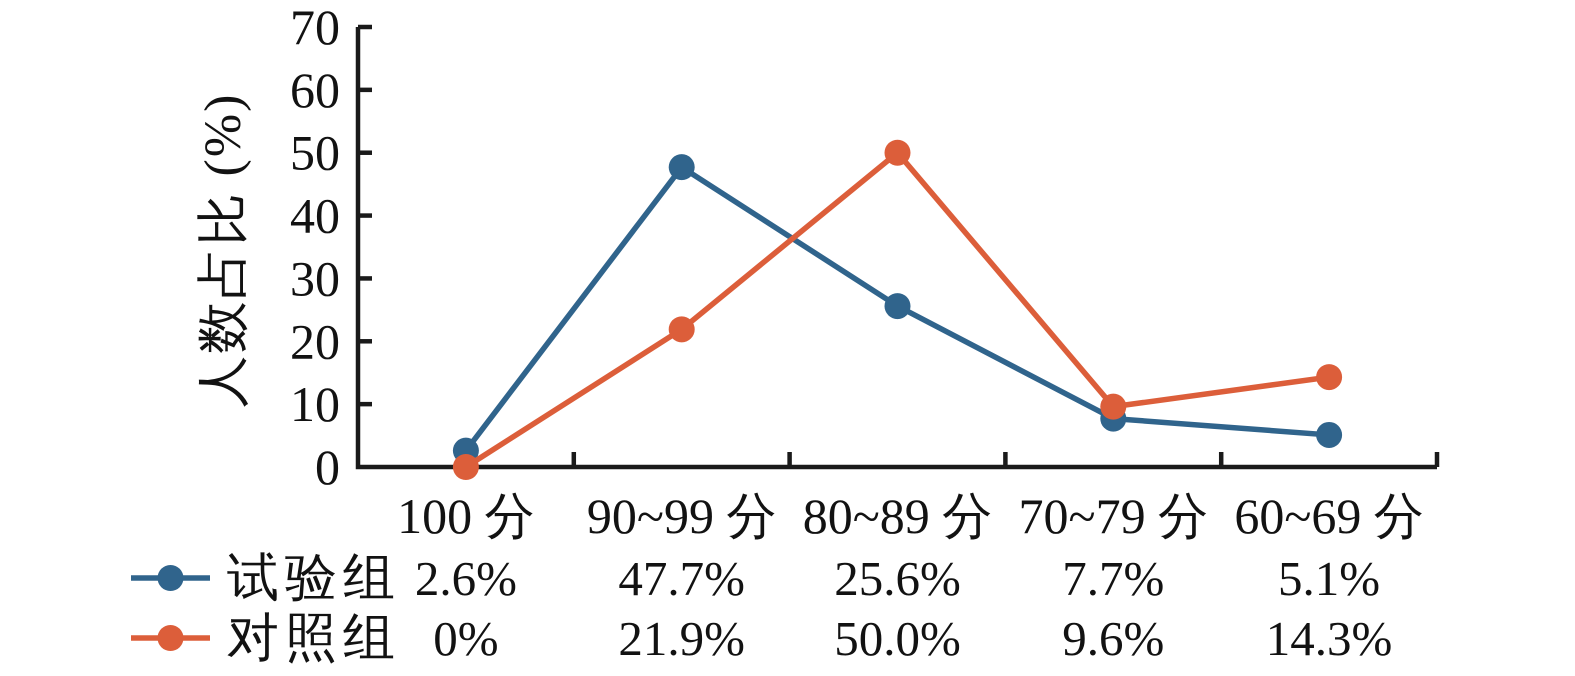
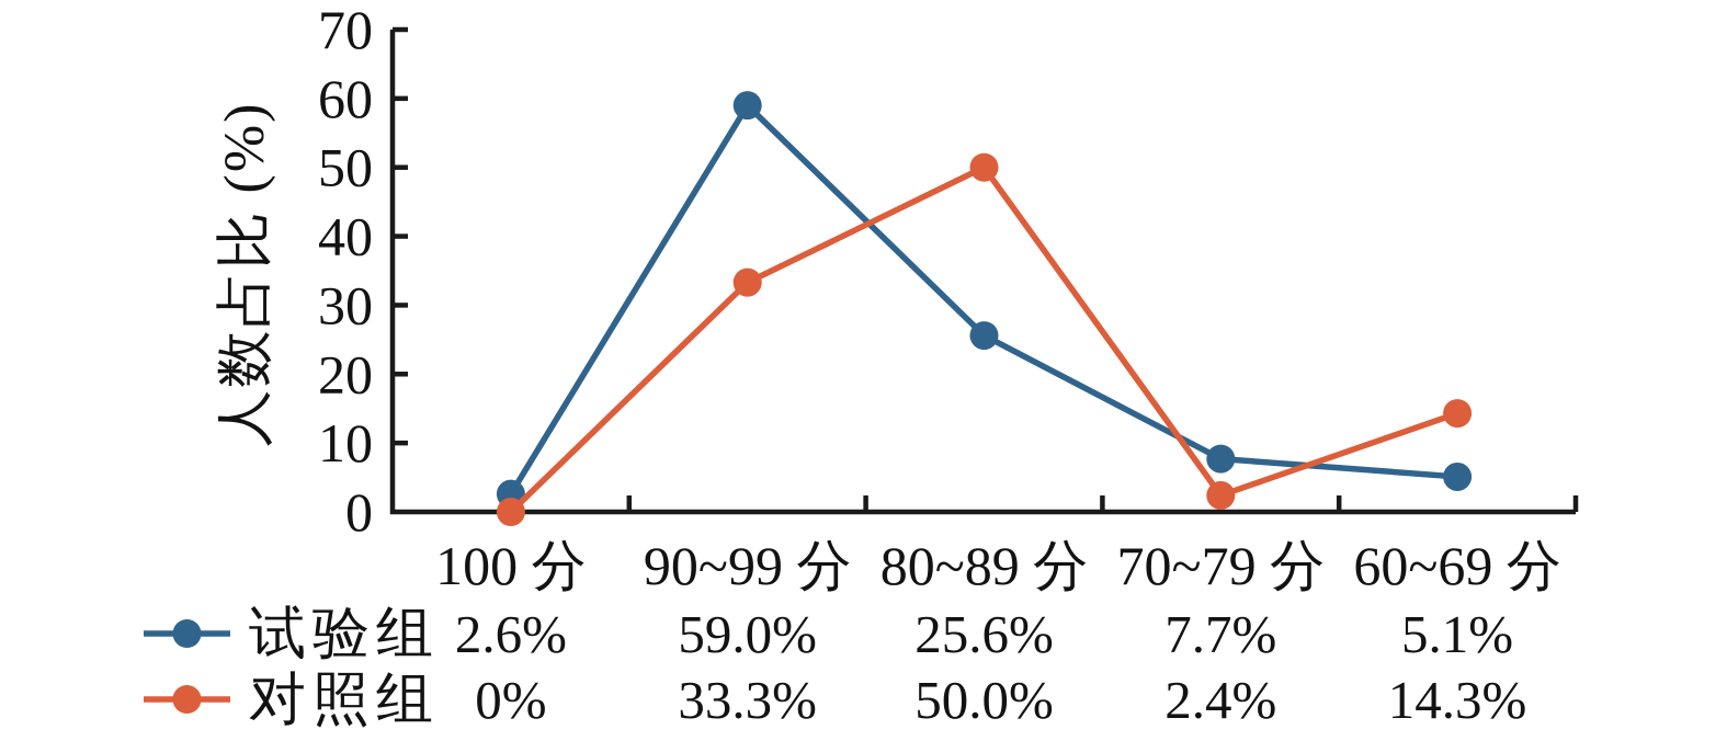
试验组/90~99 分: 47.7% -> 59.0%
对照组/90~99 分: 21.9% -> 33.3%
对照组/70~79 分: 9.6% -> 2.4%
